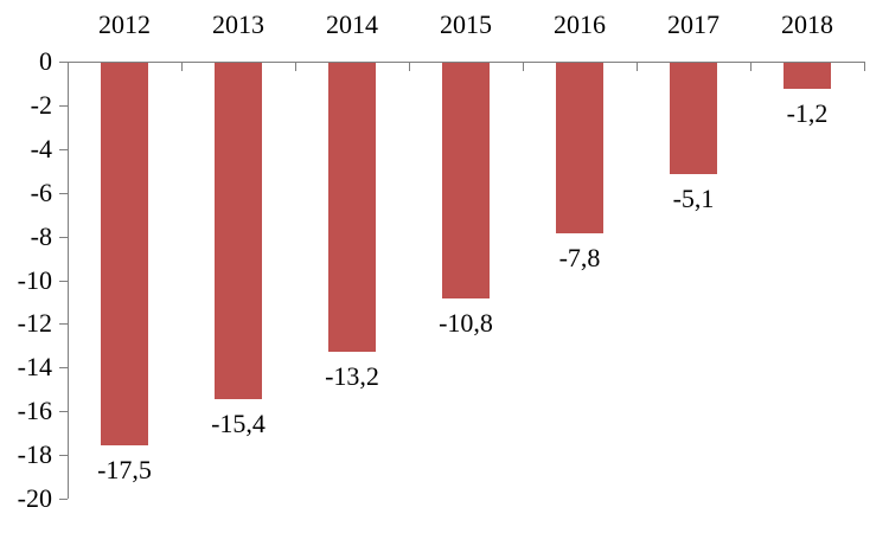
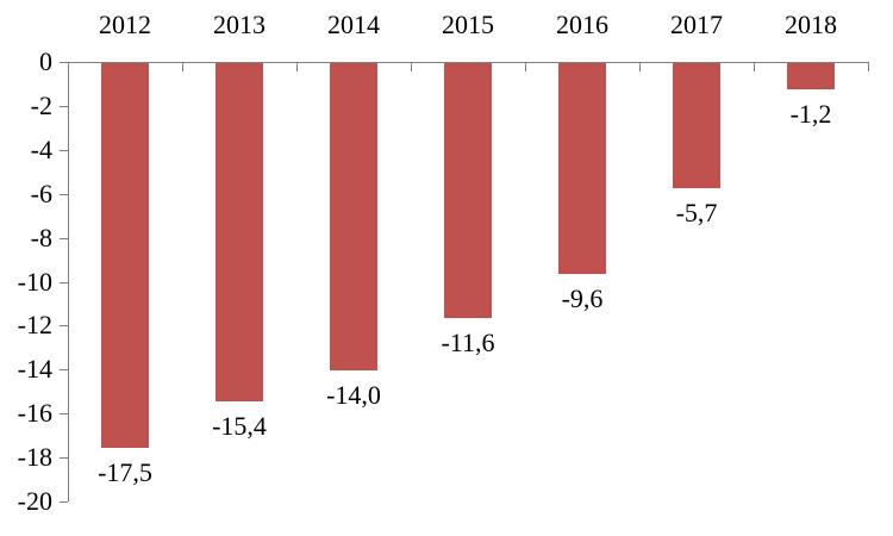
2014: -13,2 -> -14,0
2015: -10,8 -> -11,6
2016: -7,8 -> -9,6
2017: -5,1 -> -5,7
